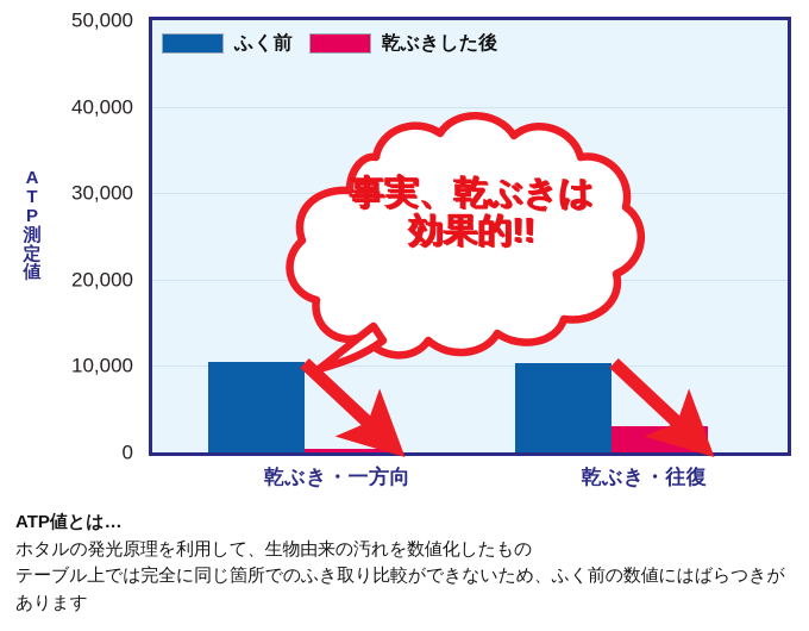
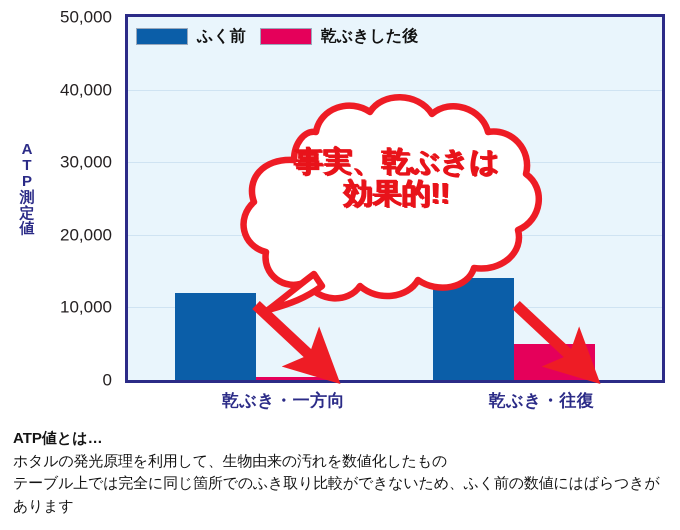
ふく前/乾ぶき・一方向: 10000 -> 12000
ふく前/乾ぶき・往復: 10000 -> 14000
乾ぶきした後/乾ぶき・往復: 3000 -> 5000
